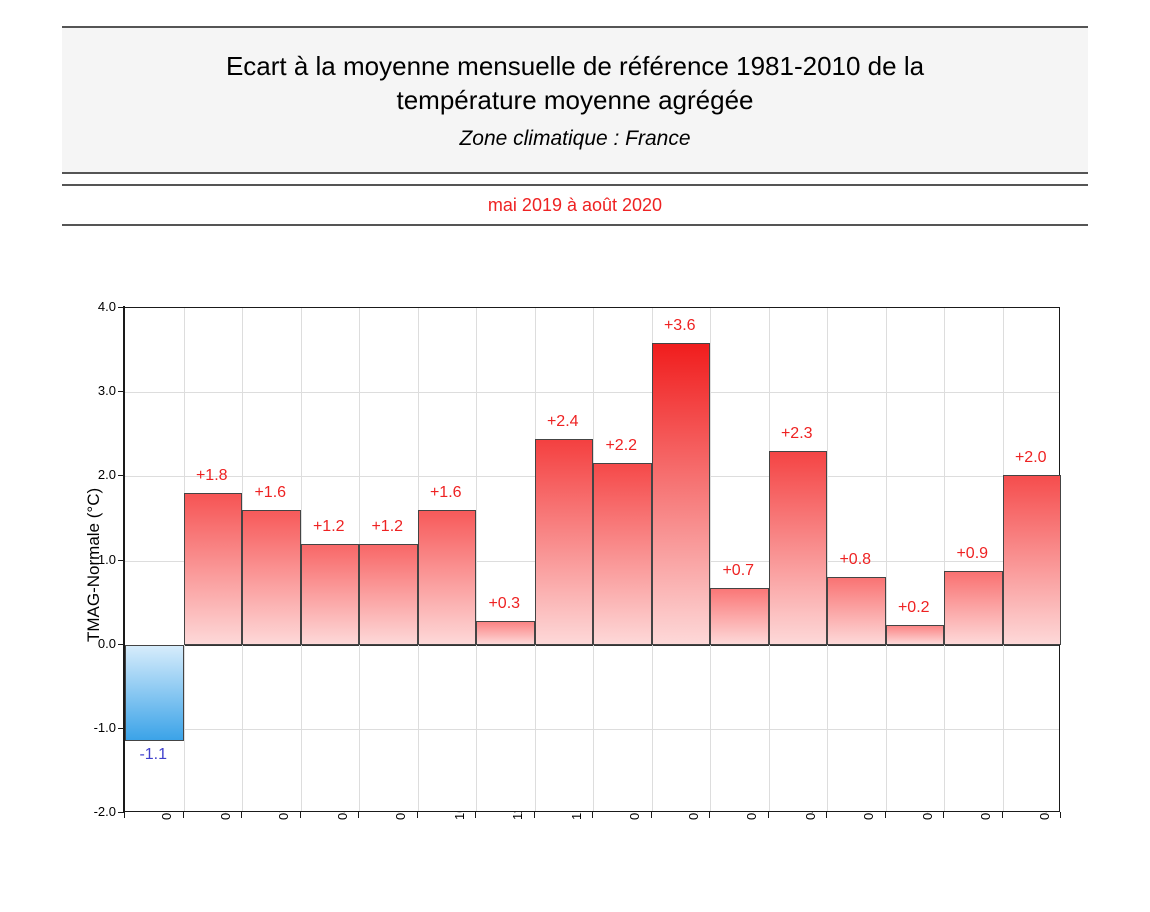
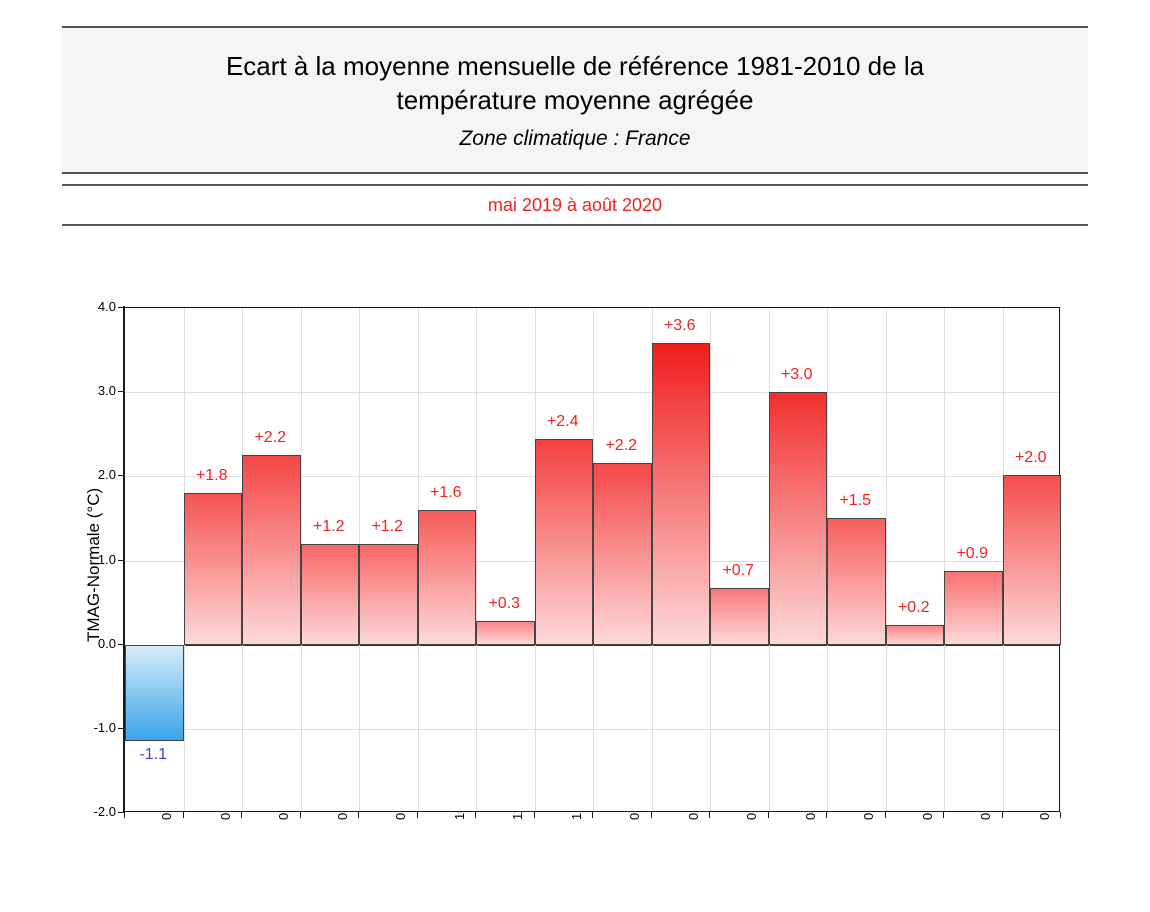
07/2019: +1.6 -> +2.2
04/2020: +2.3 -> +3.0
05/2020: +0.8 -> +1.5
